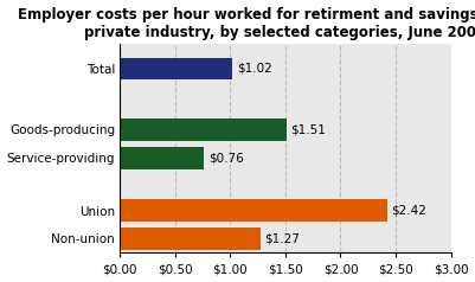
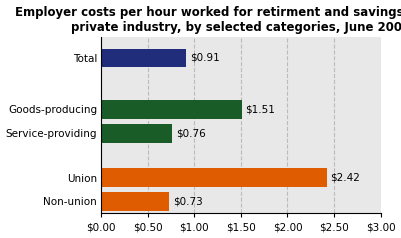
Total: $1.02 -> $0.91
Non-union: $1.27 -> $0.73
